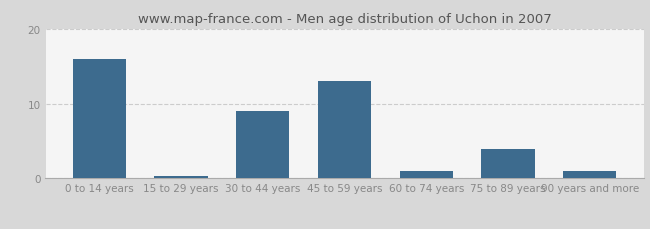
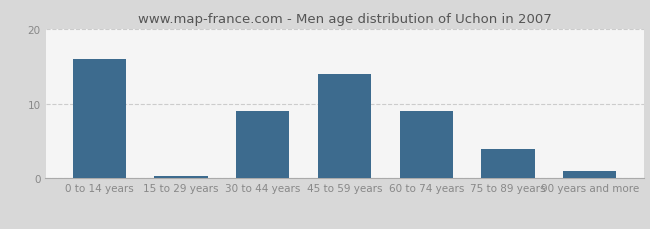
45 to 59 years: 13.0 -> 14.0
60 to 74 years: 1.0 -> 9.0
